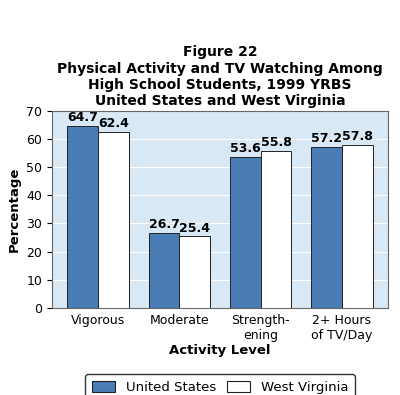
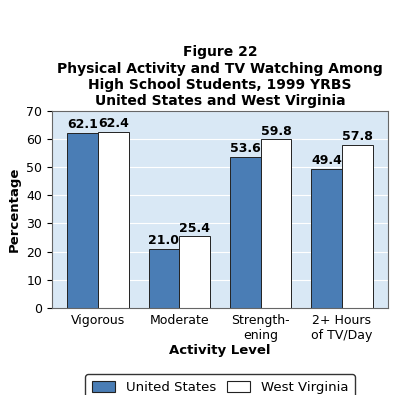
United States/Vigorous: 64.7 -> 62.1
United States/Moderate: 26.7 -> 21.0
West Virginia/Strength- ening: 55.8 -> 59.8
United States/2+ Hours of TV/Day: 57.2 -> 49.4
